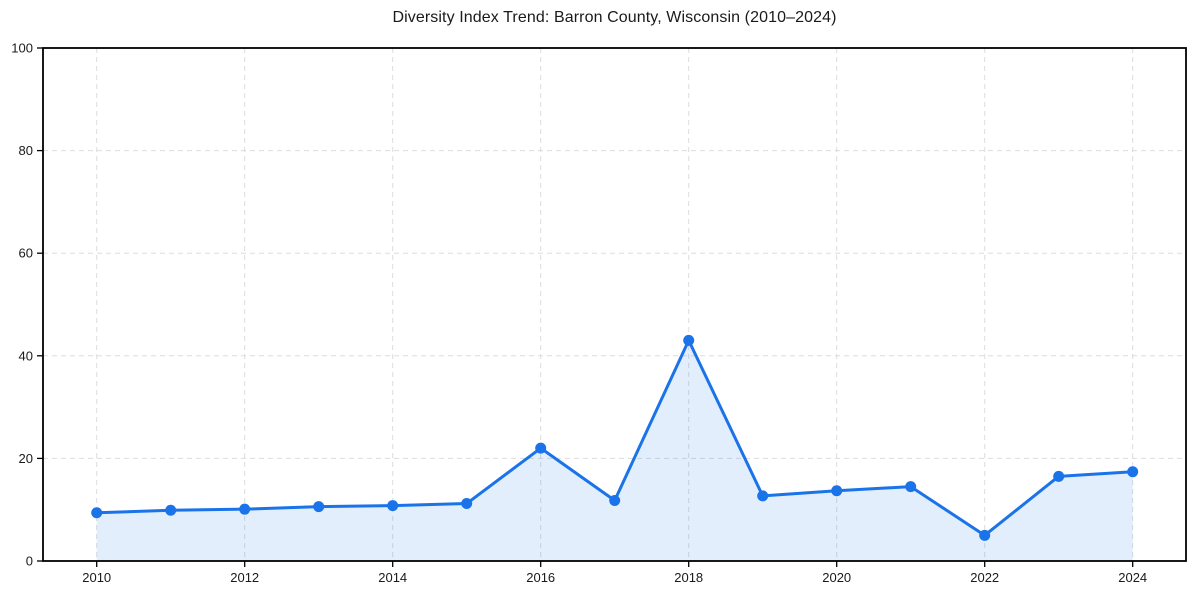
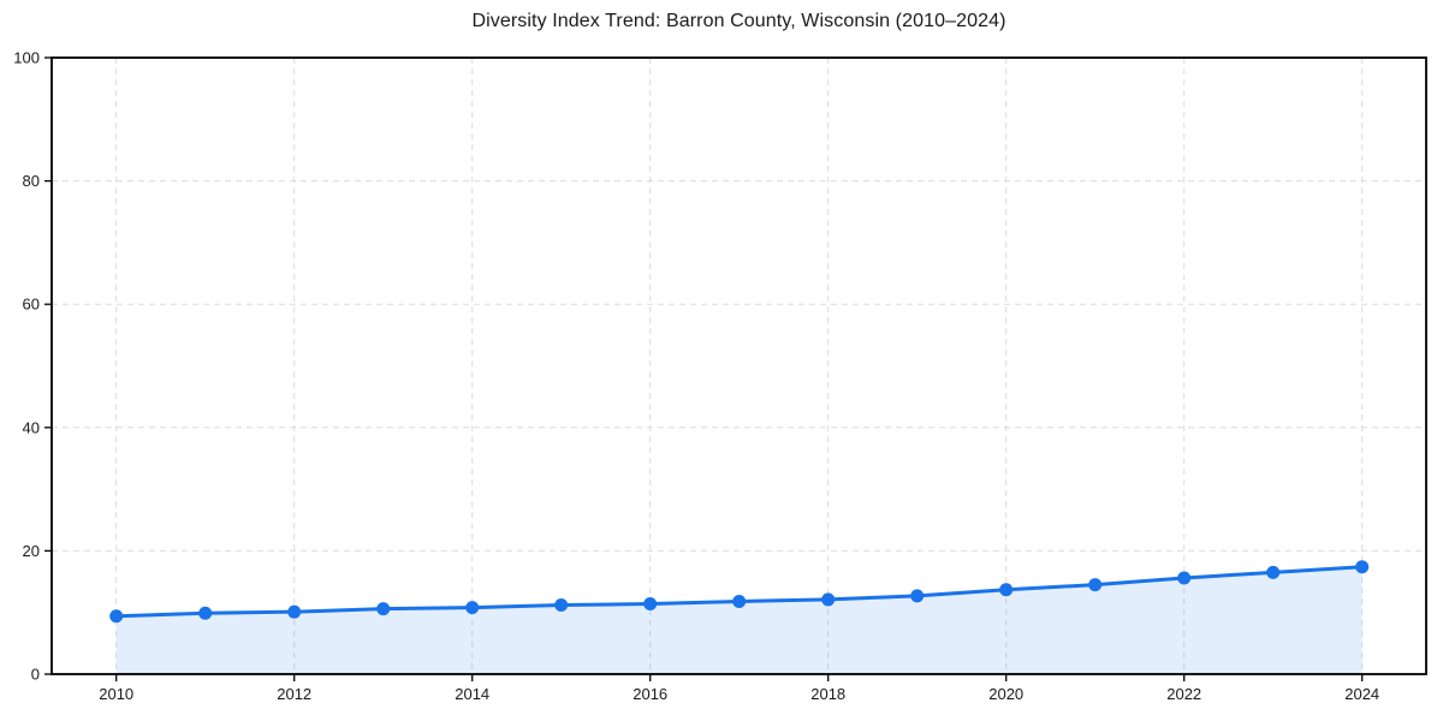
2016: 22 -> 11
2018: 43 -> 12
2022: 5 -> 16
